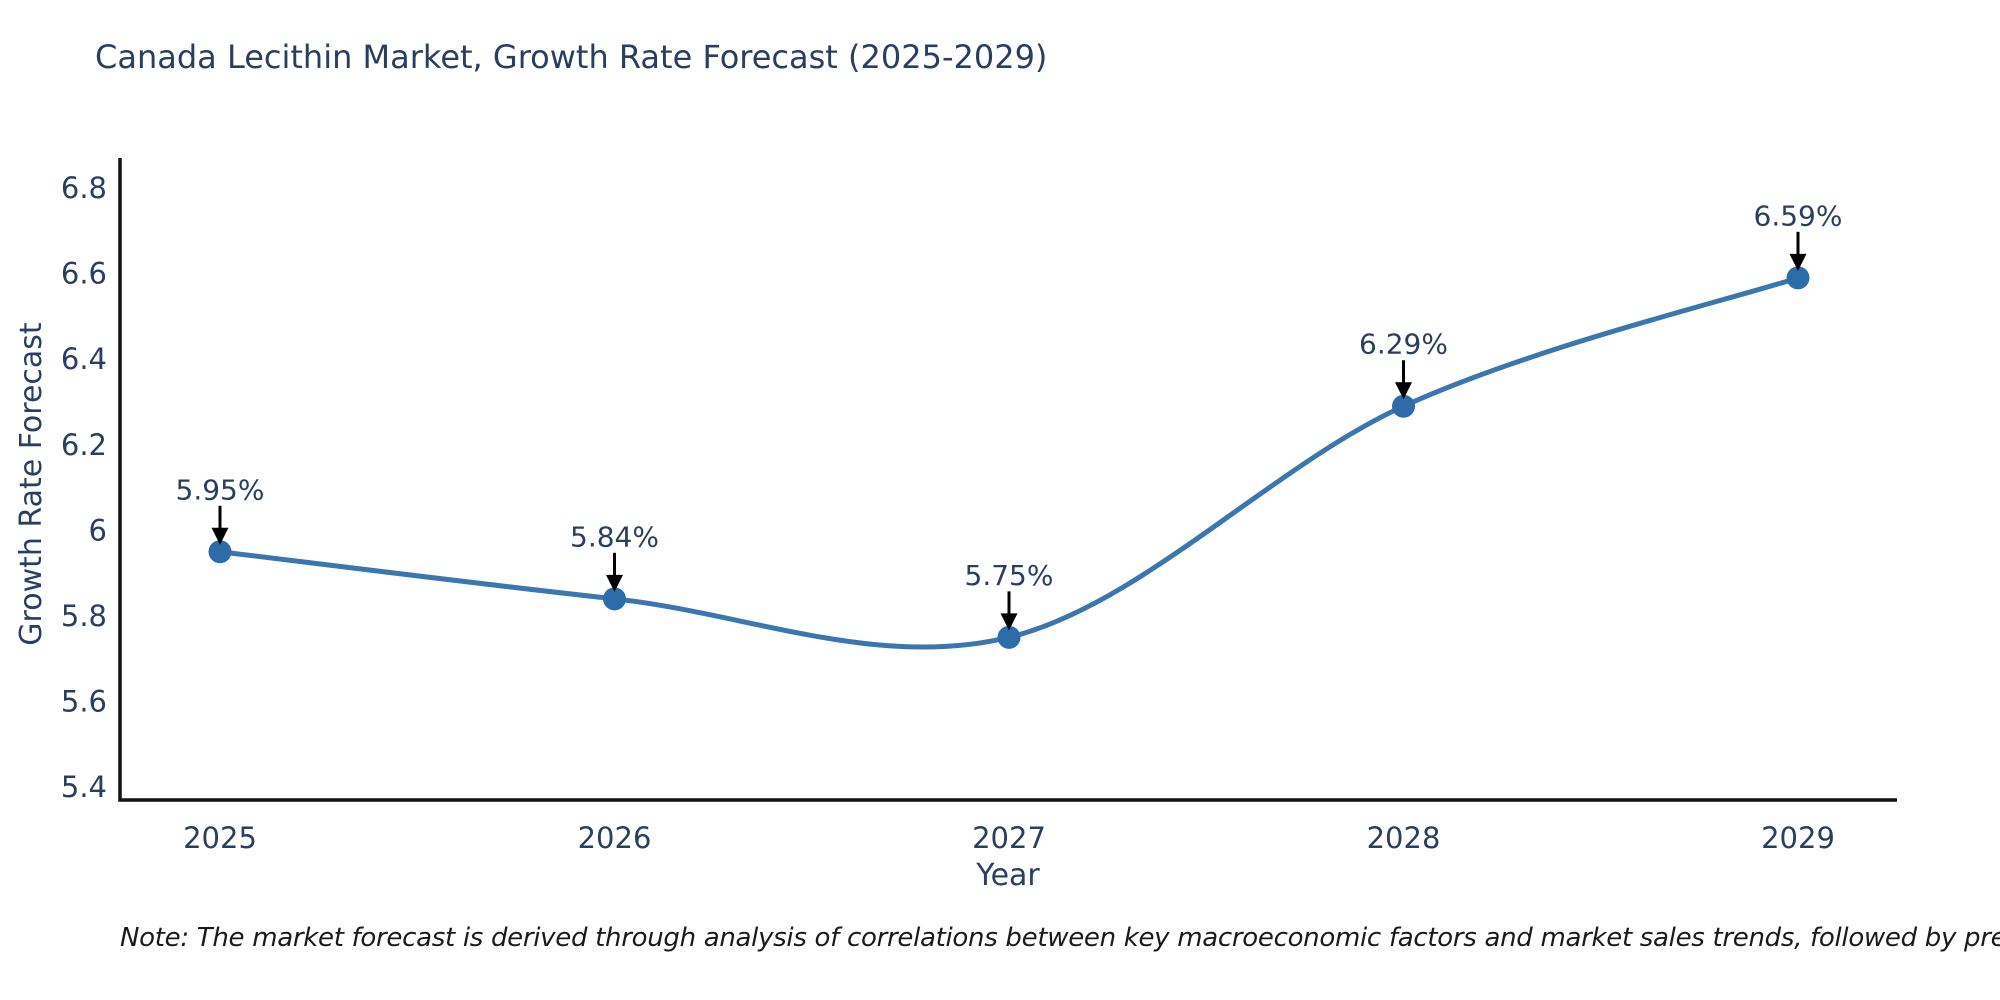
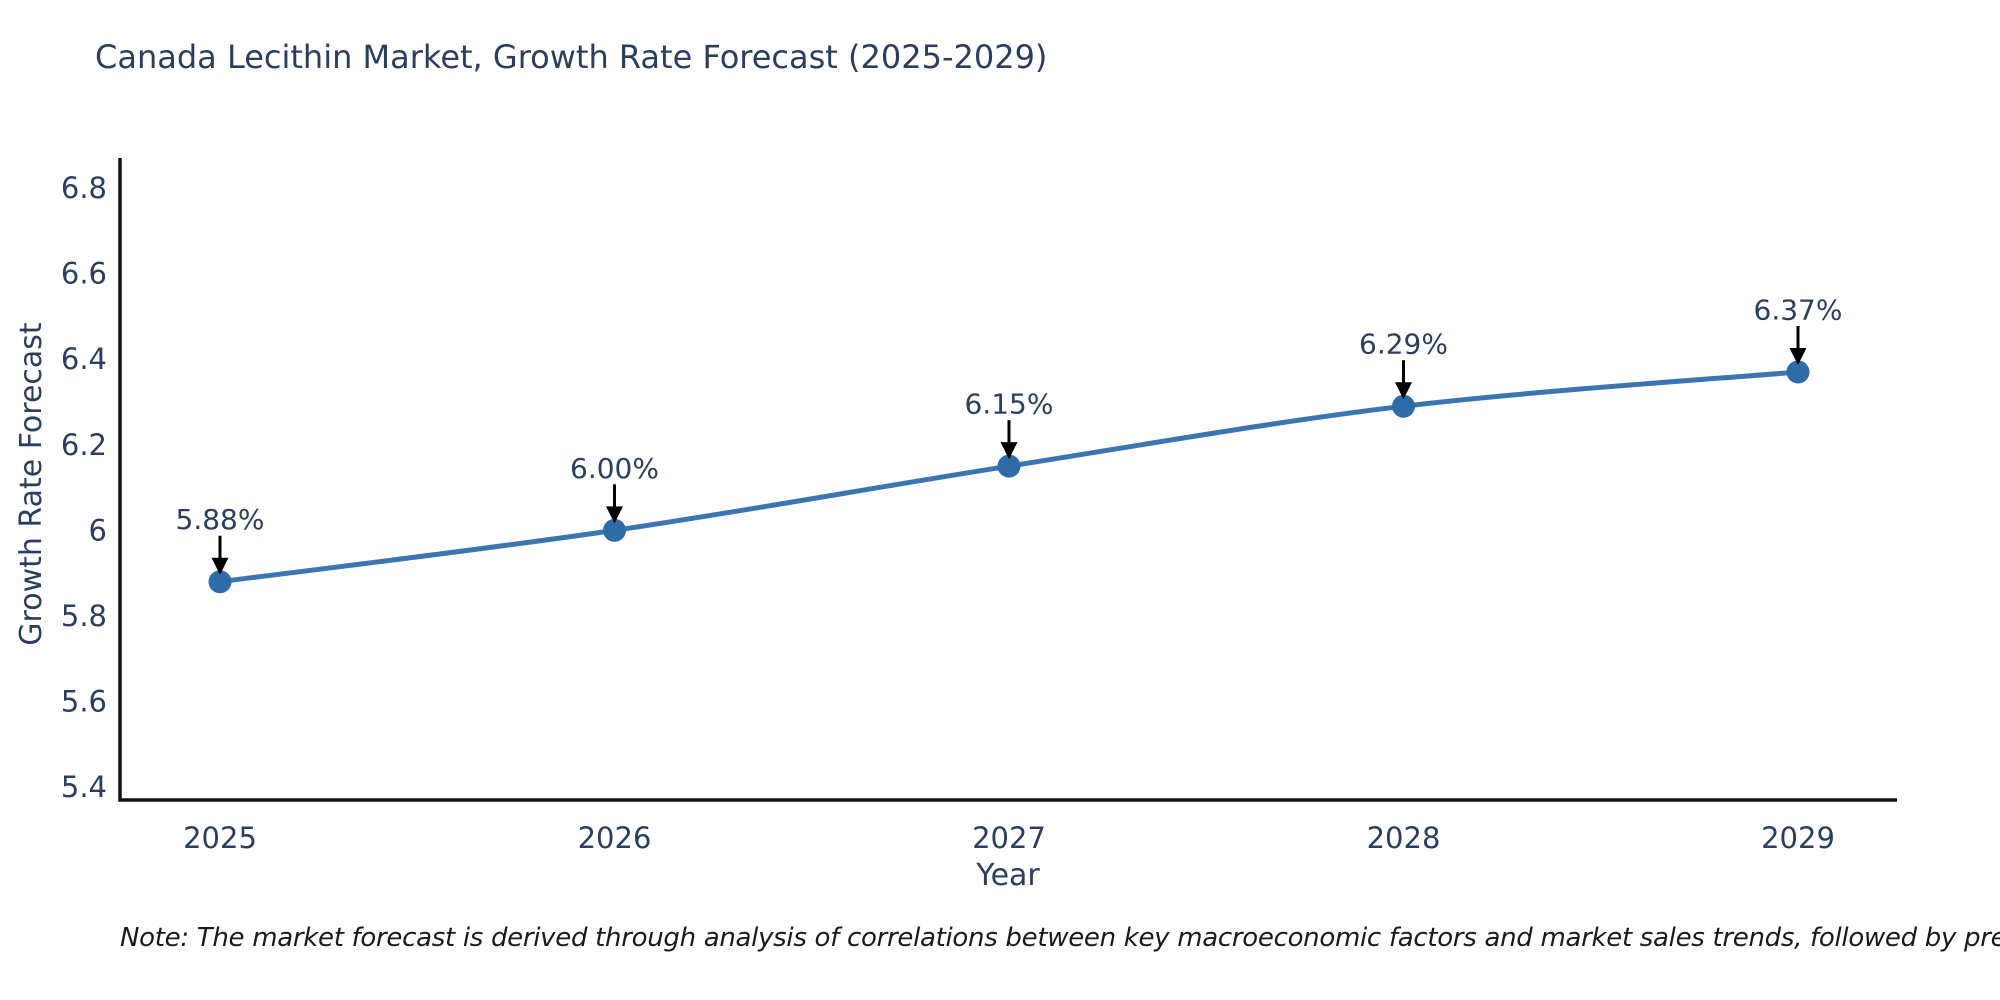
2025: 5.95% -> 5.88%
2026: 5.84% -> 6.00%
2027: 5.75% -> 6.15%
2029: 6.59% -> 6.37%
